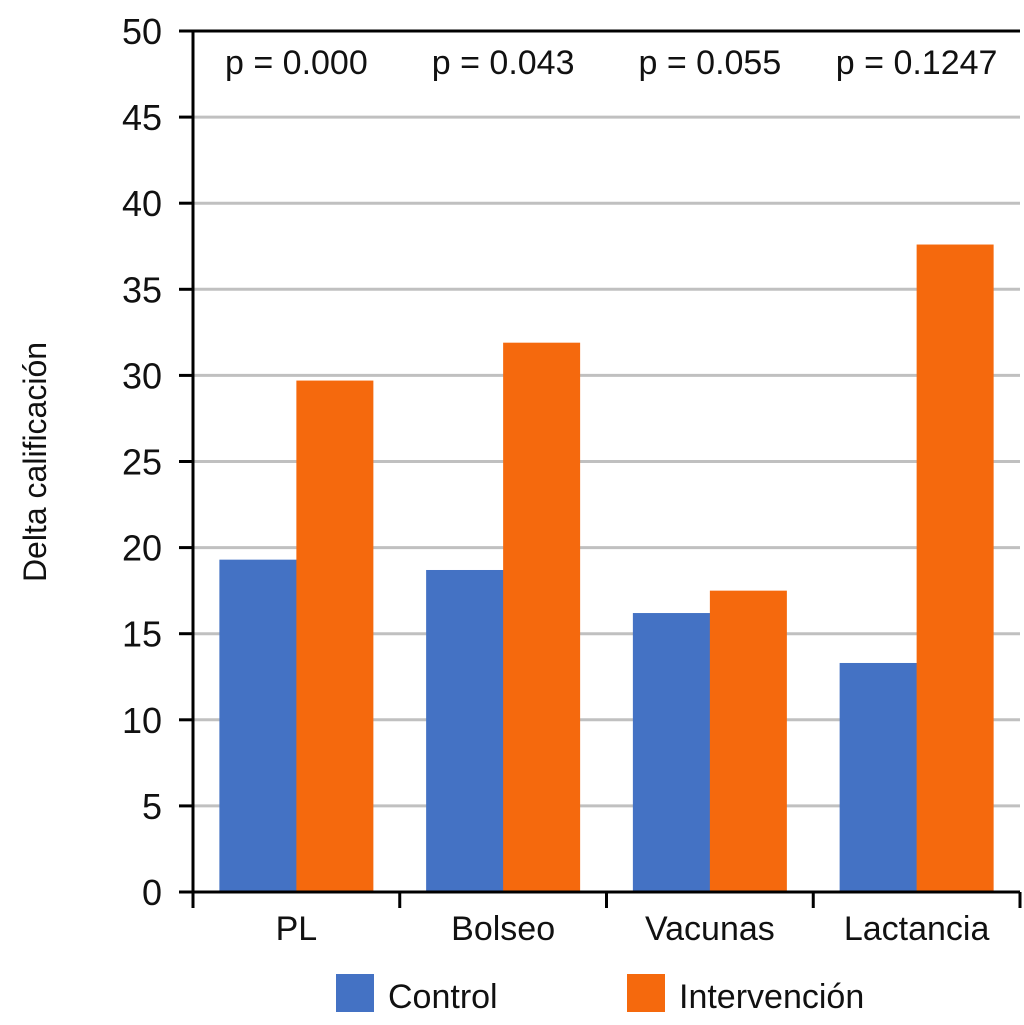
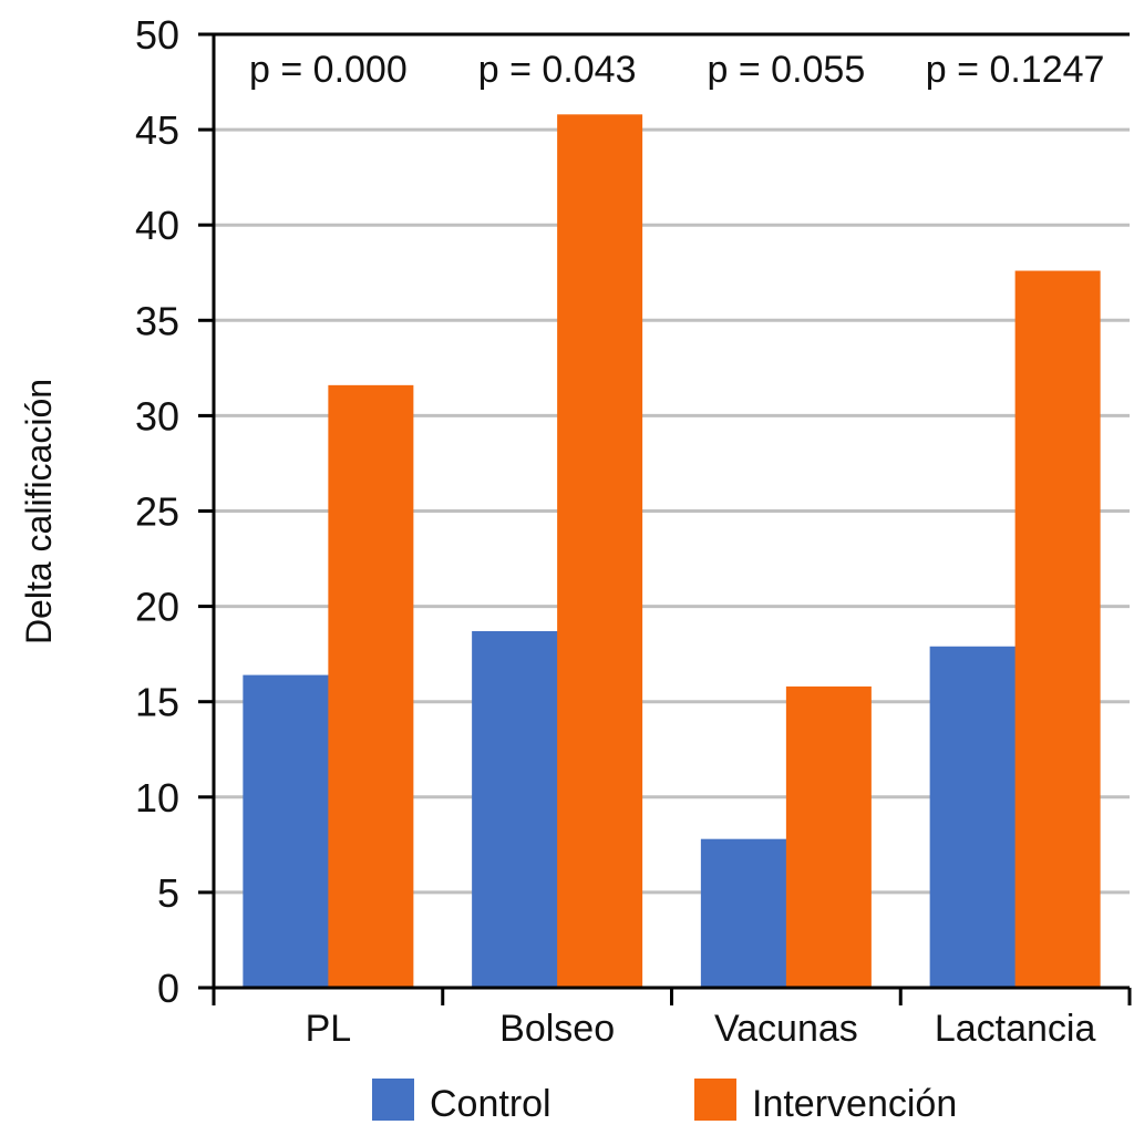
Control/PL: 19.3 -> 16.4
Intervención/PL: 29.7 -> 31.6
Intervención/Bolseo: 31.9 -> 45.8
Control/Vacunas: 16.2 -> 7.8
Intervención/Vacunas: 17.5 -> 15.8
Control/Lactancia: 13.3 -> 17.9
